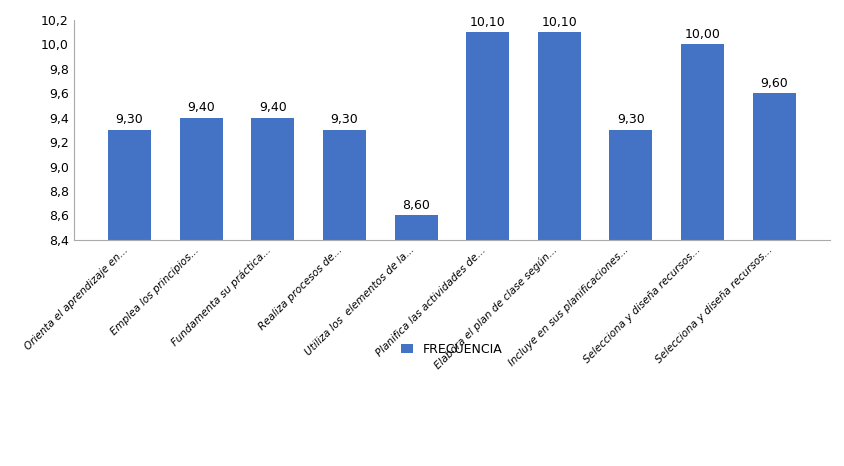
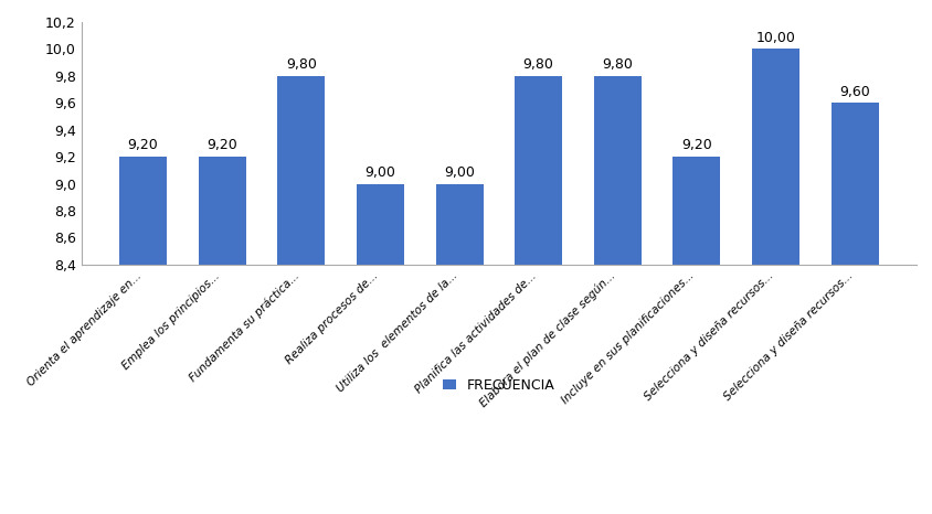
Orienta el aprendizaje en...: 9,30 -> 9,20
Emplea los principios...: 9,40 -> 9,20
Fundamenta su práctica...: 9,40 -> 9,80
Realiza procesos de...: 9,30 -> 9,00
Utiliza los elementos de la...: 8,60 -> 9,00
Planifica las actividades de...: 10,10 -> 9,80
Elabora el plan de clase según...: 10,10 -> 9,80
Incluye en sus planificaciones...: 9,30 -> 9,20
